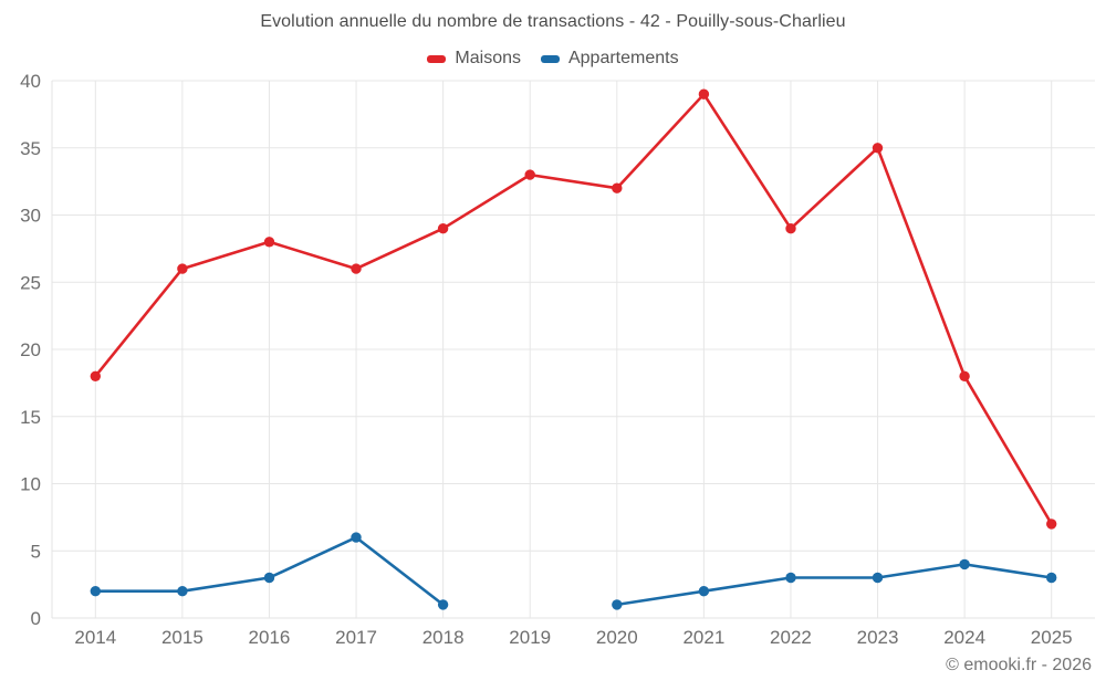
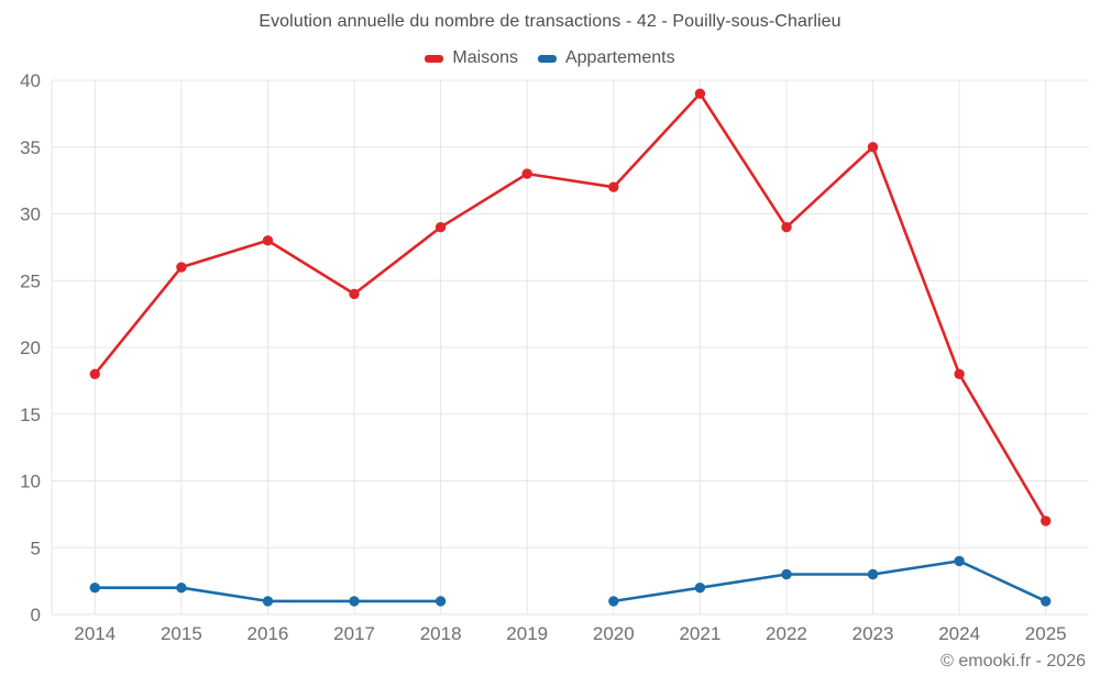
Appartements/2016: 3 -> 1
Maisons/2017: 26 -> 24
Appartements/2017: 6 -> 1
Appartements/2025: 3 -> 1
